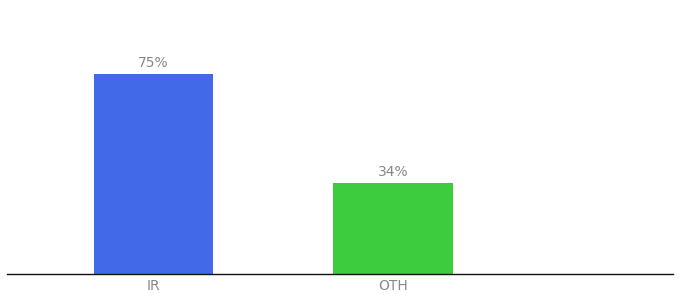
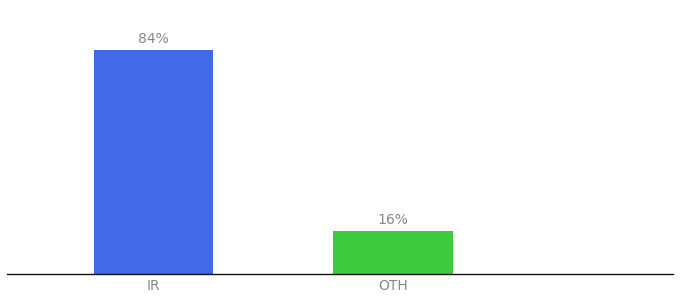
IR: 75% -> 84%
OTH: 34% -> 16%
